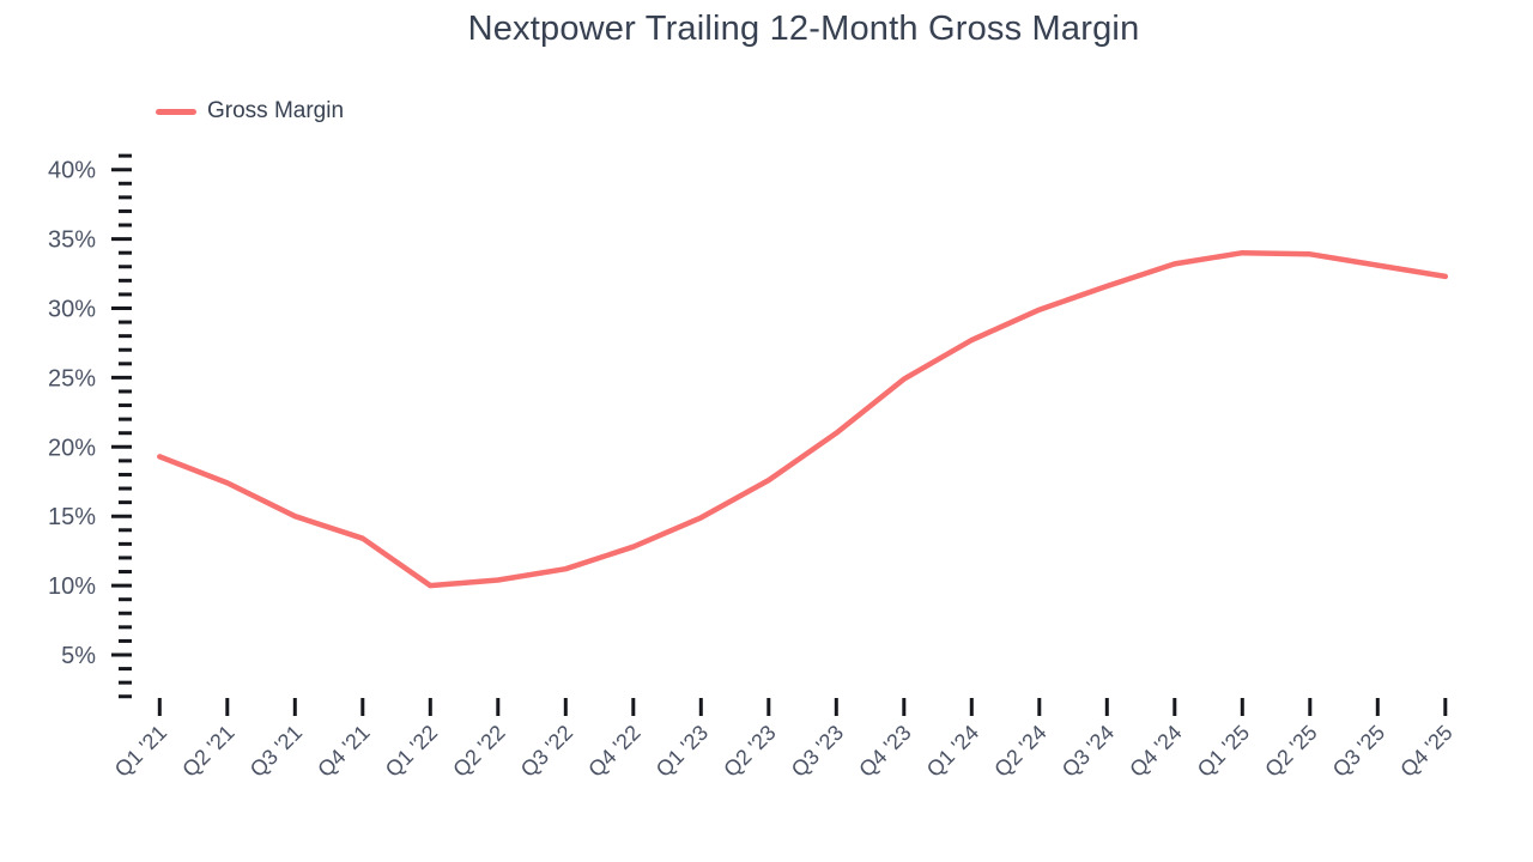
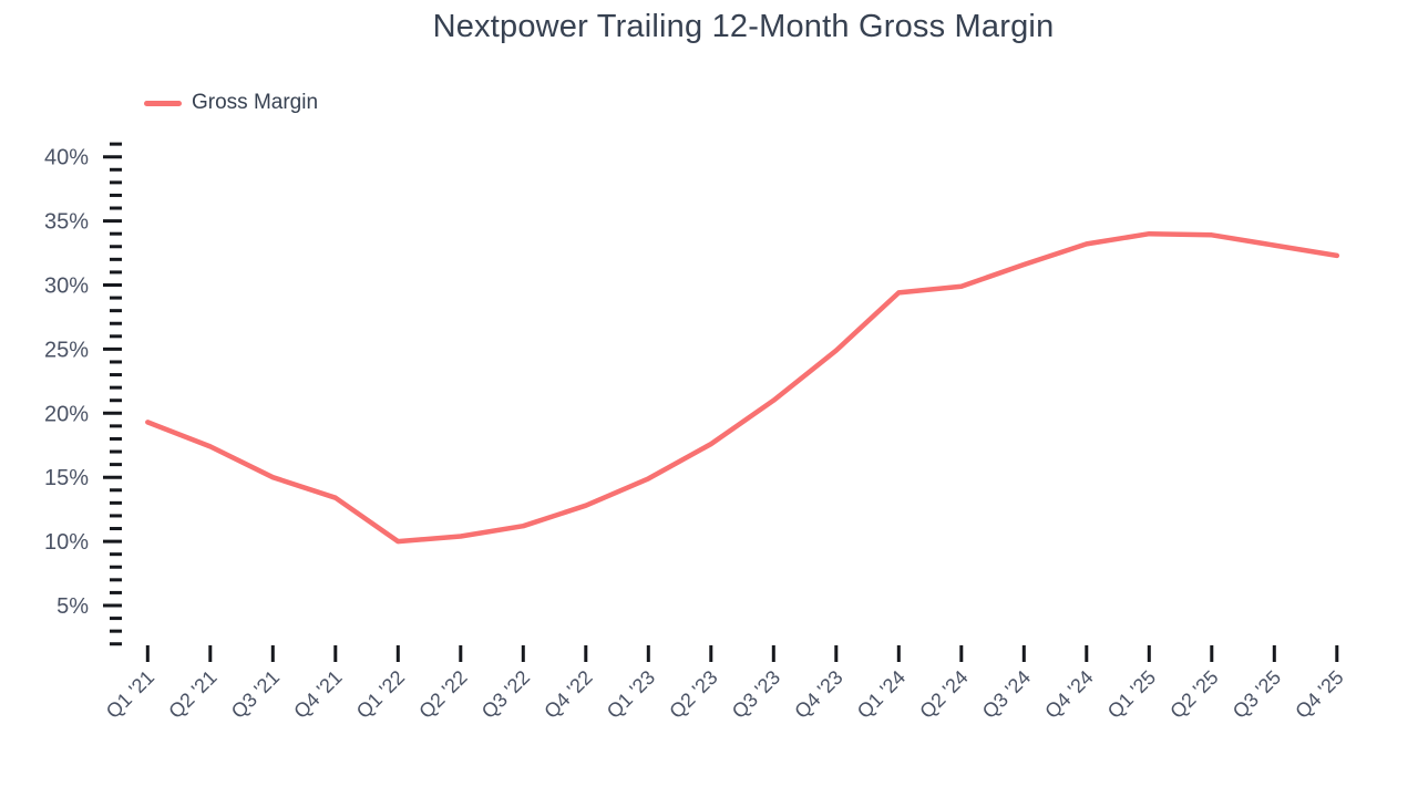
Q1 '24: 27.7% -> 29.4%
